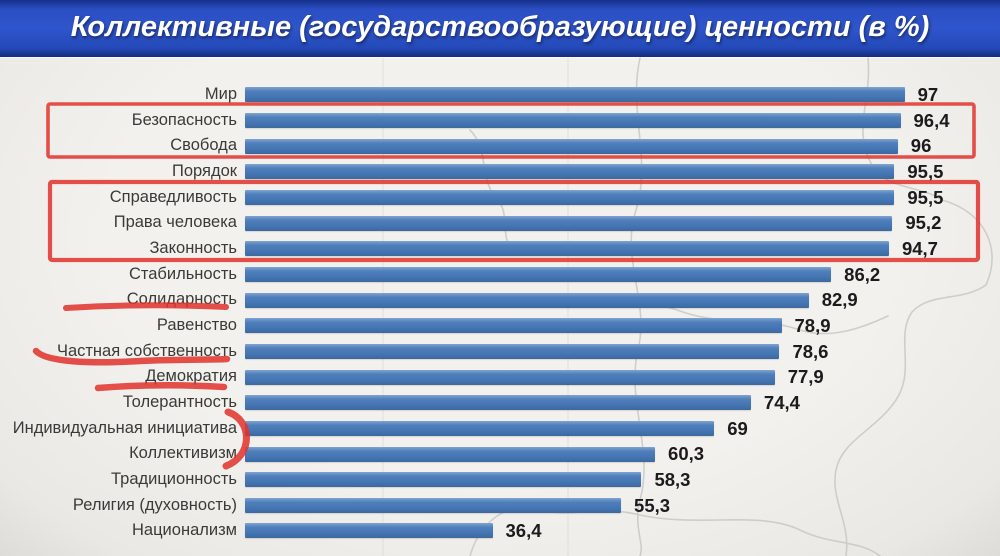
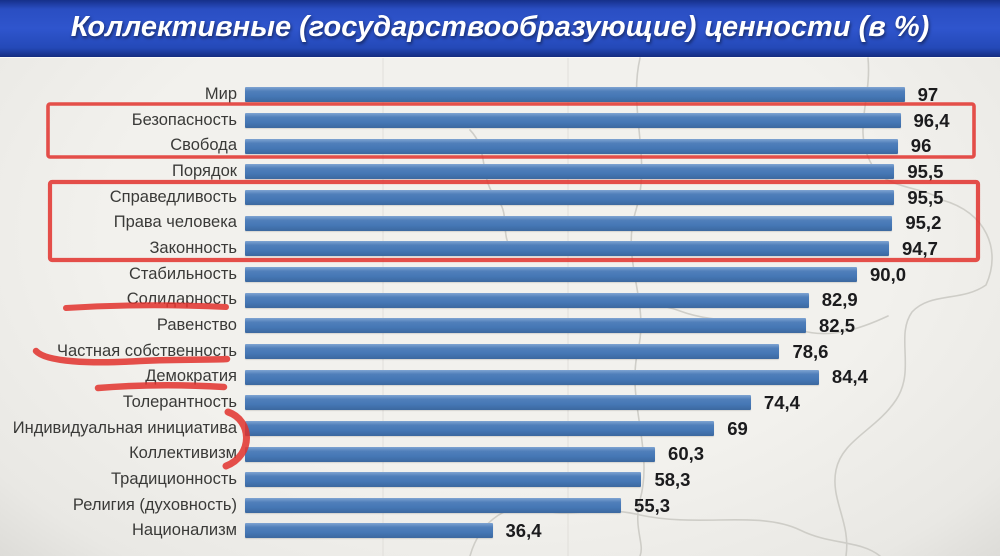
Стабильность: 86,2 -> 90,0
Равенство: 78,9 -> 82,5
Демократия: 77,9 -> 84,4
